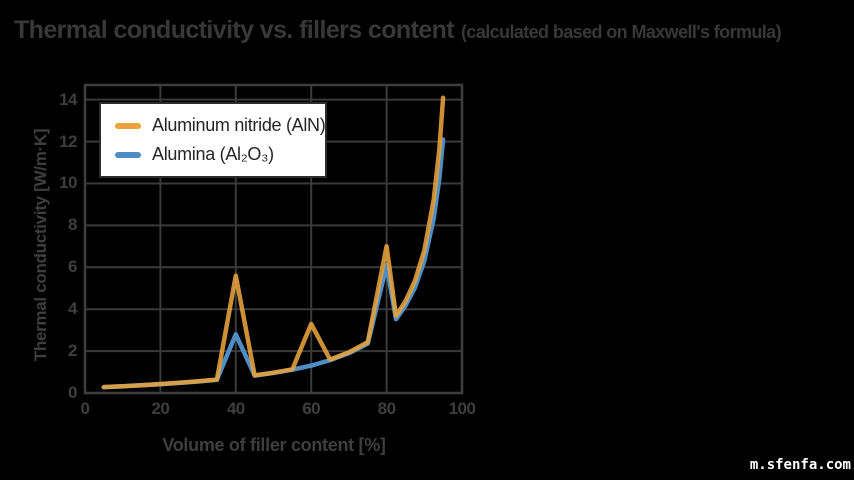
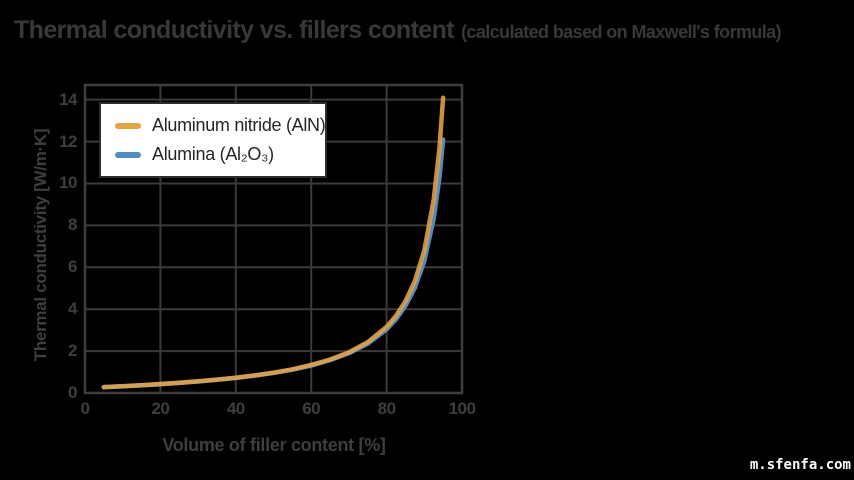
Aluminum nitride (AlN)/40: 5.6 -> 0.7
Alumina (Al₂O₃)/40: 2.8 -> 0.7
Aluminum nitride (AlN)/60: 3.3 -> 1.3
Aluminum nitride (AlN)/80: 7.0 -> 3.2
Alumina (Al₂O₃)/80: 6.1 -> 3.0
